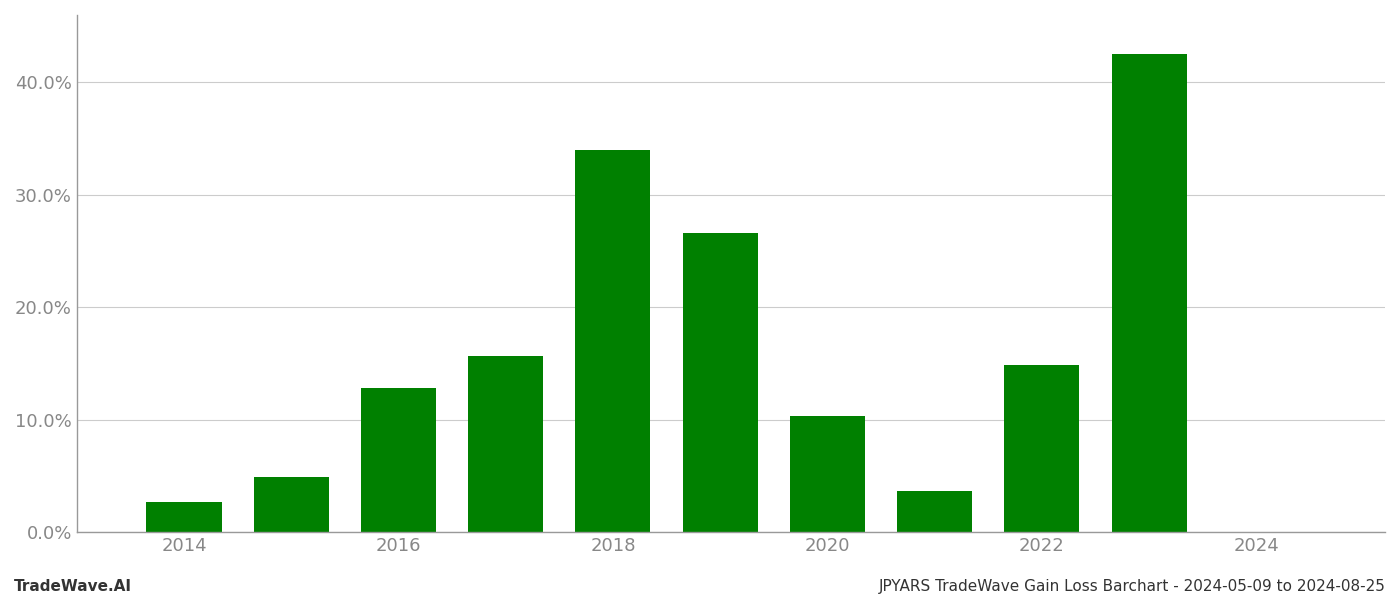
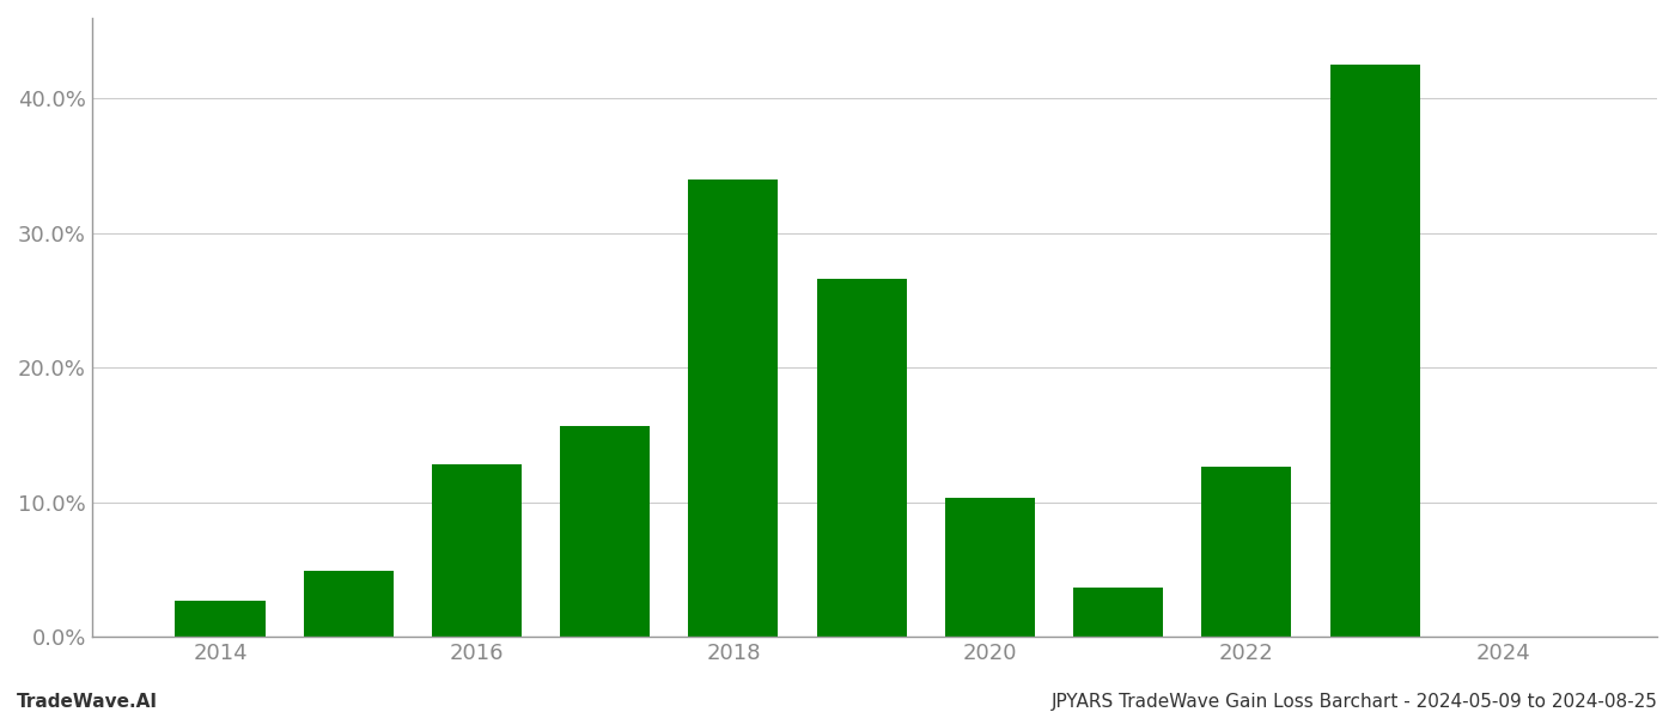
2022: 14.9% -> 12.6%
